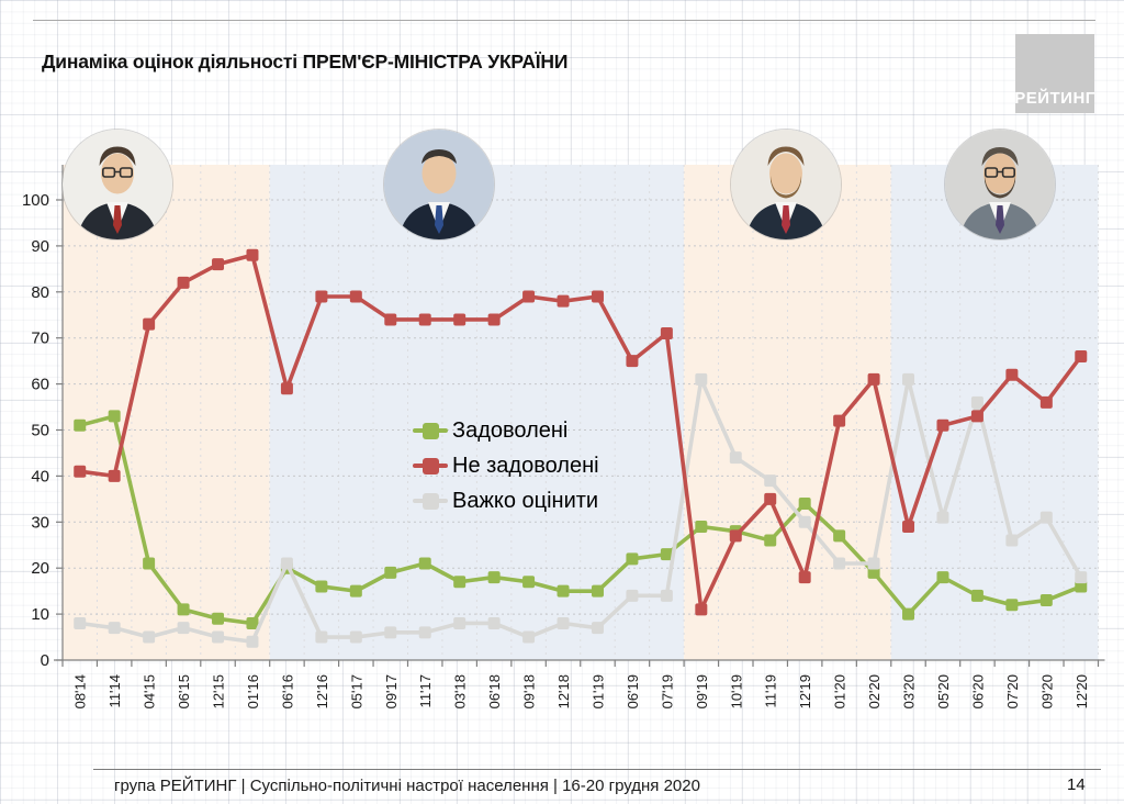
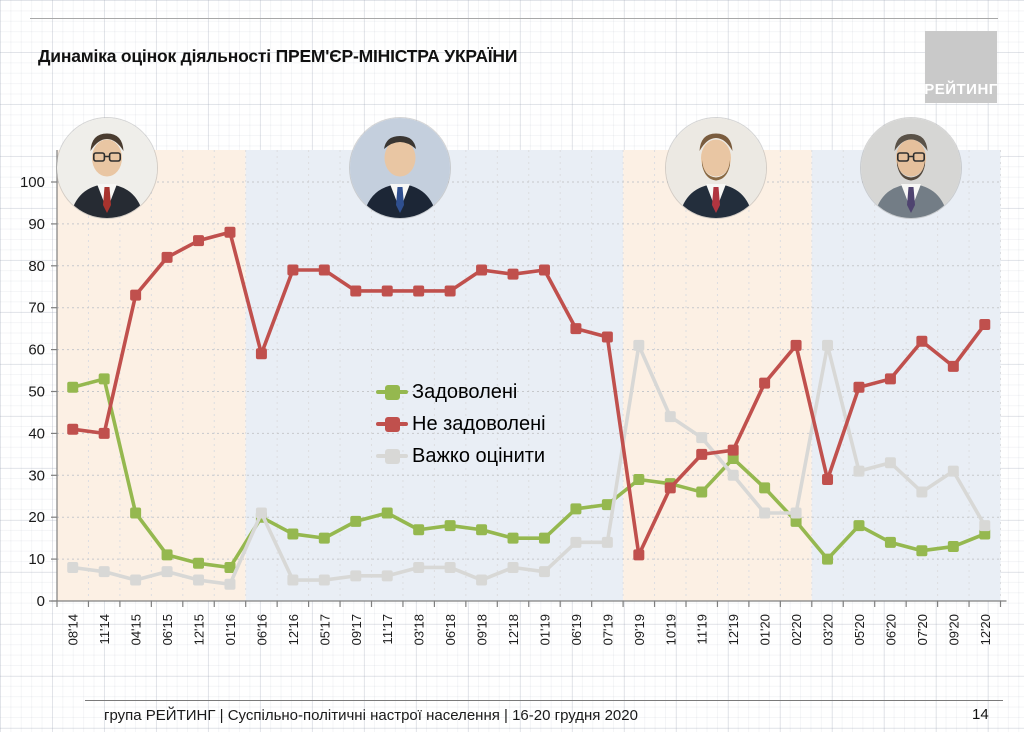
Не задоволені/07'19: 71 -> 63
Не задоволені/12'19: 18 -> 36
Важко оцінити/06'20: 56 -> 33
